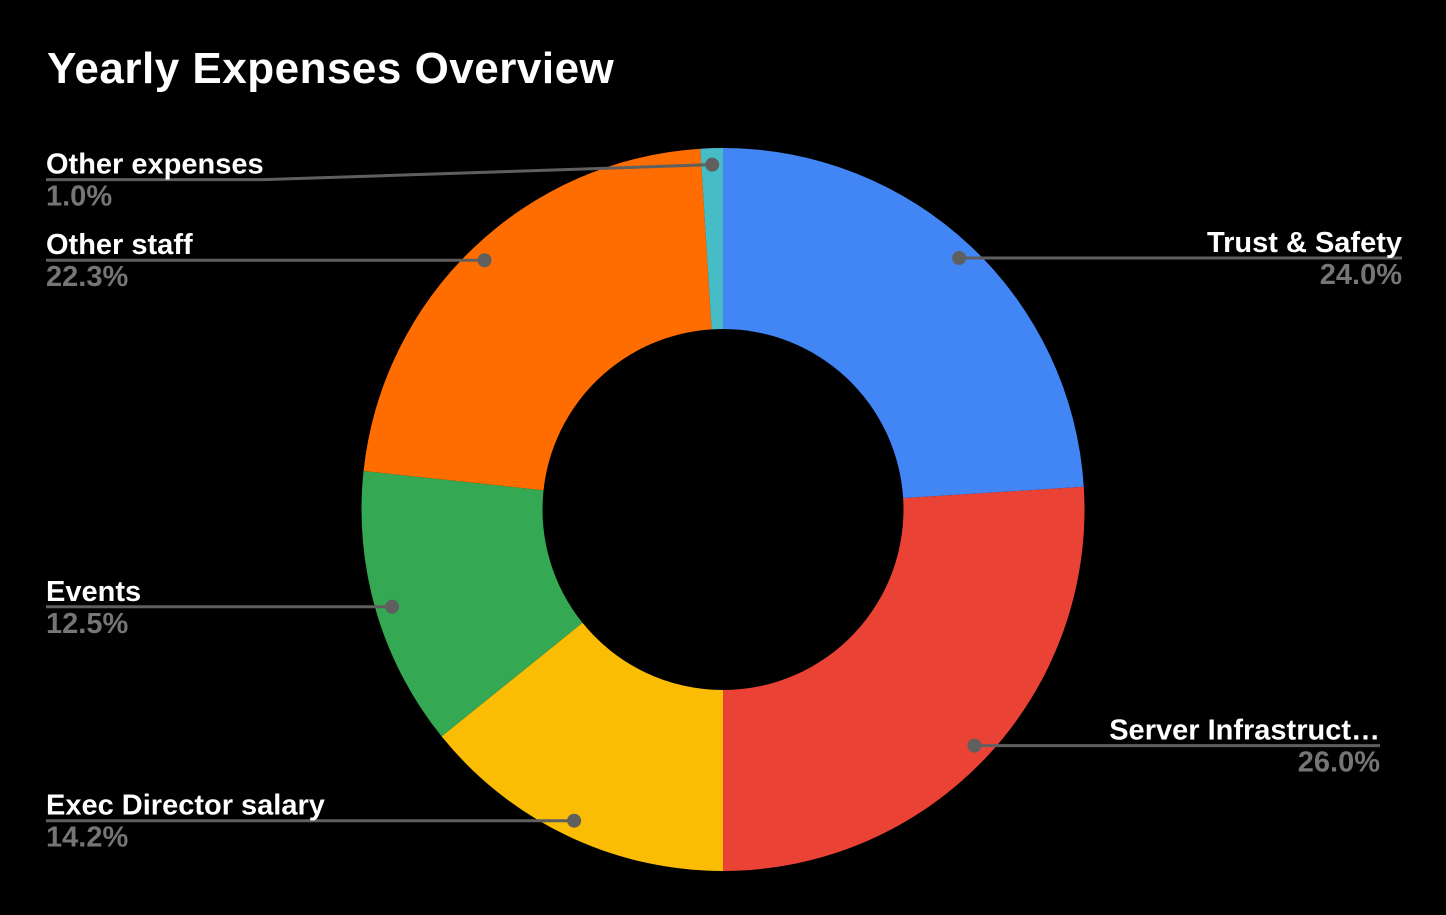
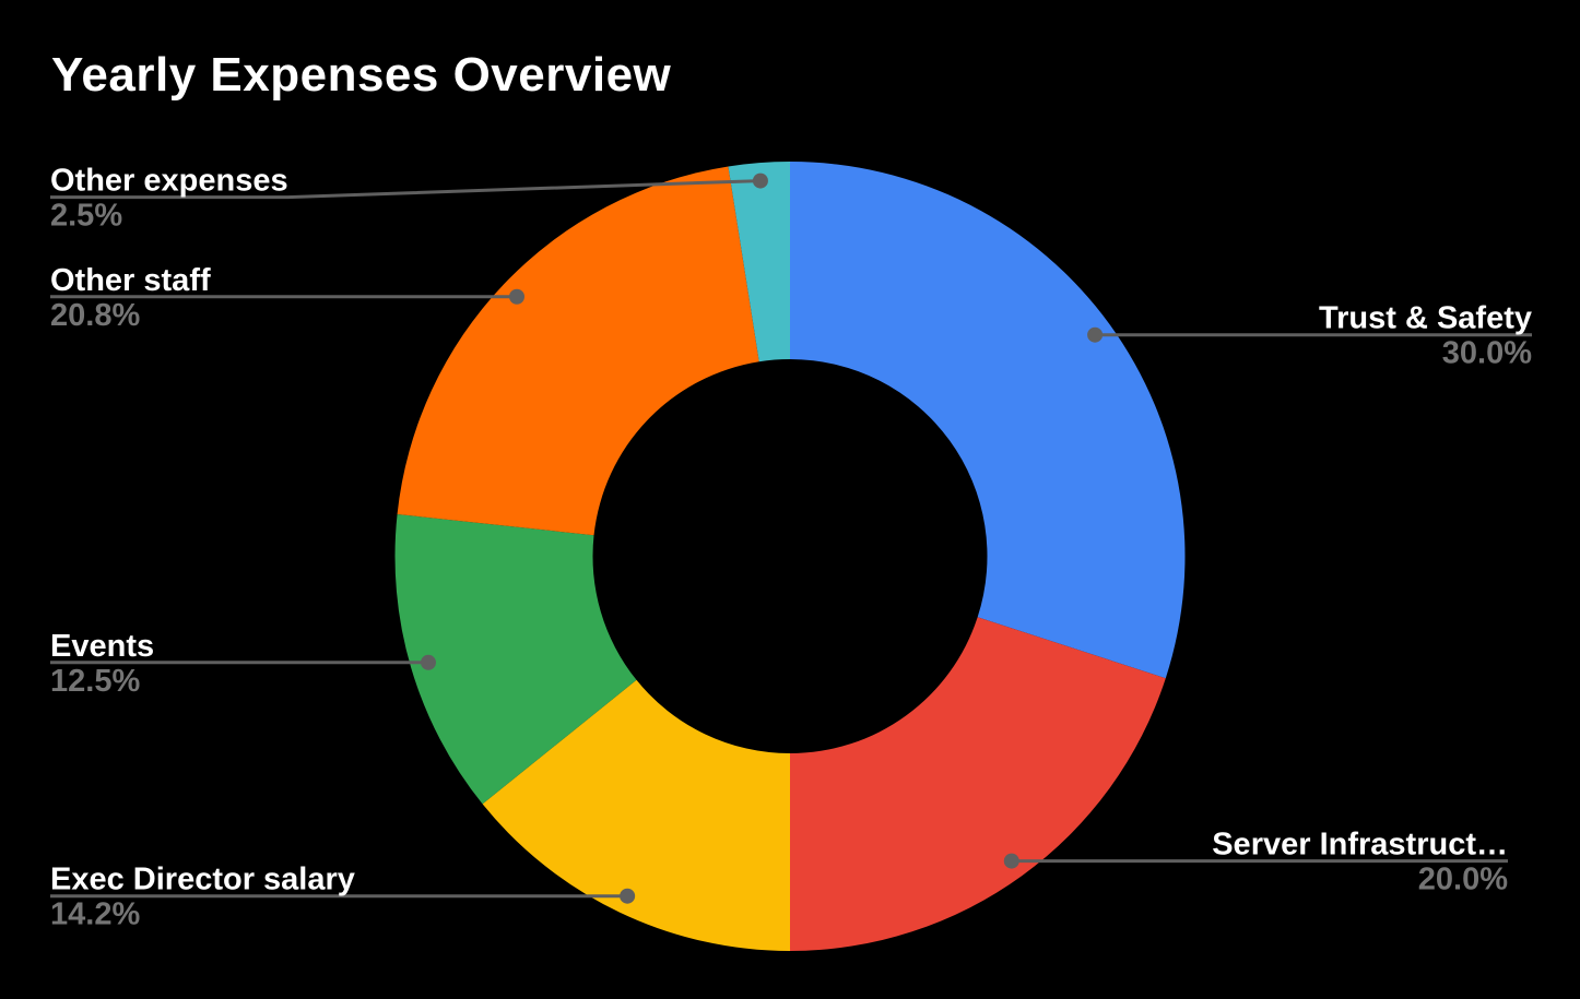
Trust & Safety: 24.0% -> 30.0%
Server Infrastruct…: 26.0% -> 20.0%
Other staff: 22.3% -> 20.8%
Other expenses: 1.0% -> 2.5%
